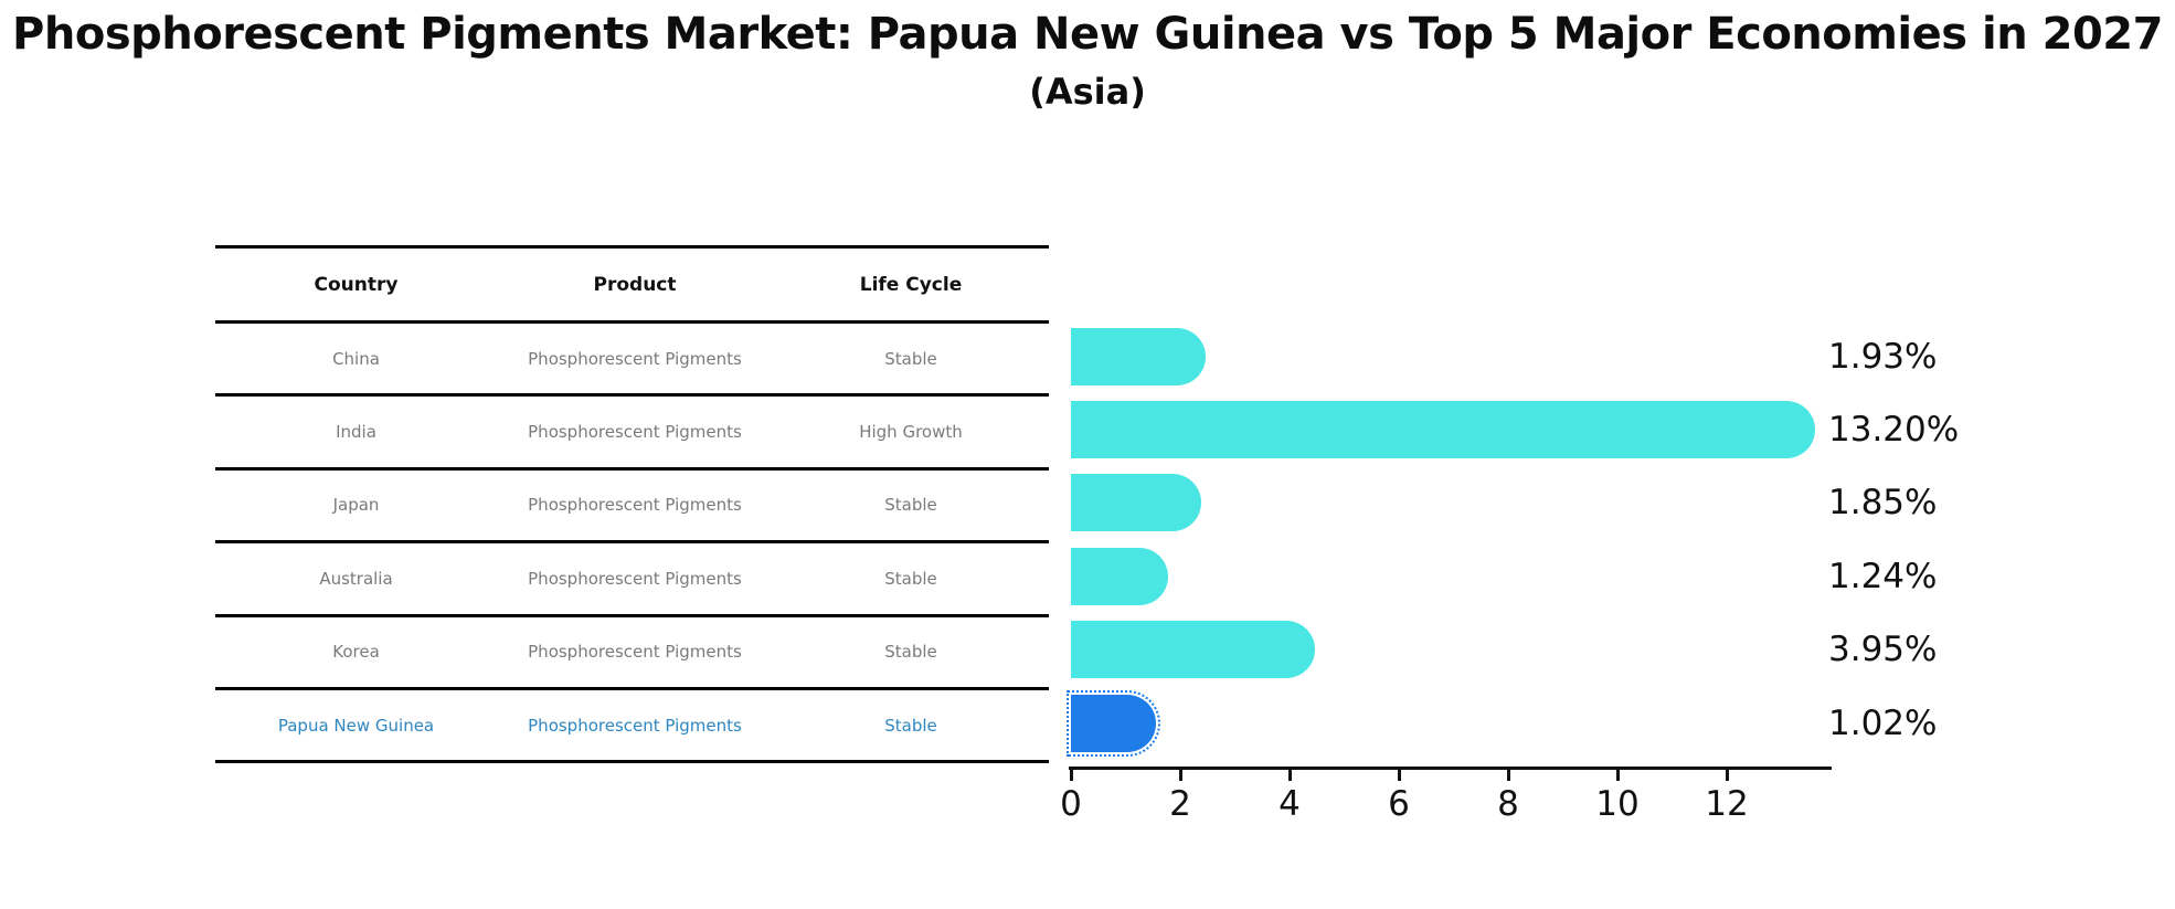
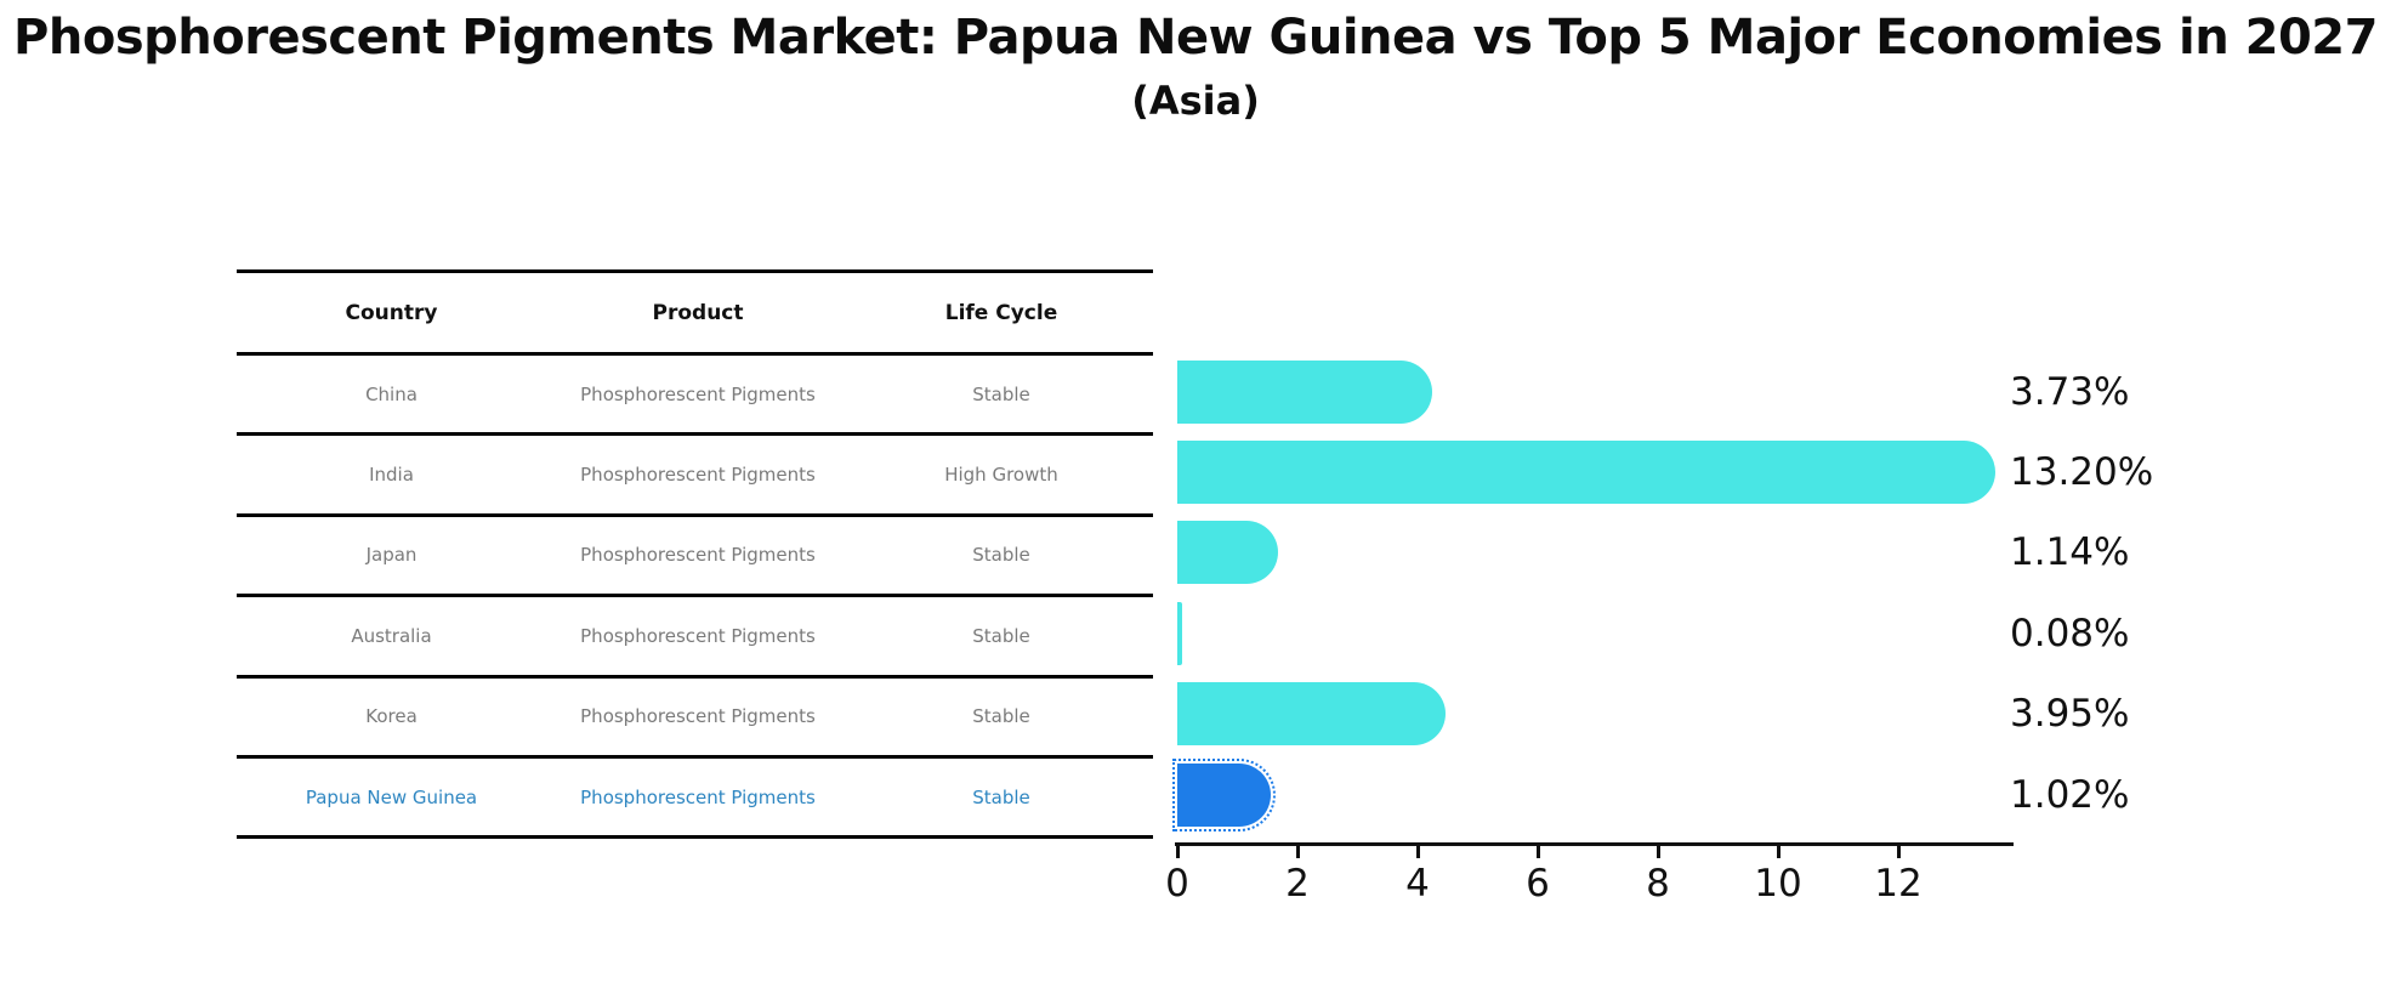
China: 1.93% -> 3.73%
Japan: 1.85% -> 1.14%
Australia: 1.24% -> 0.08%
